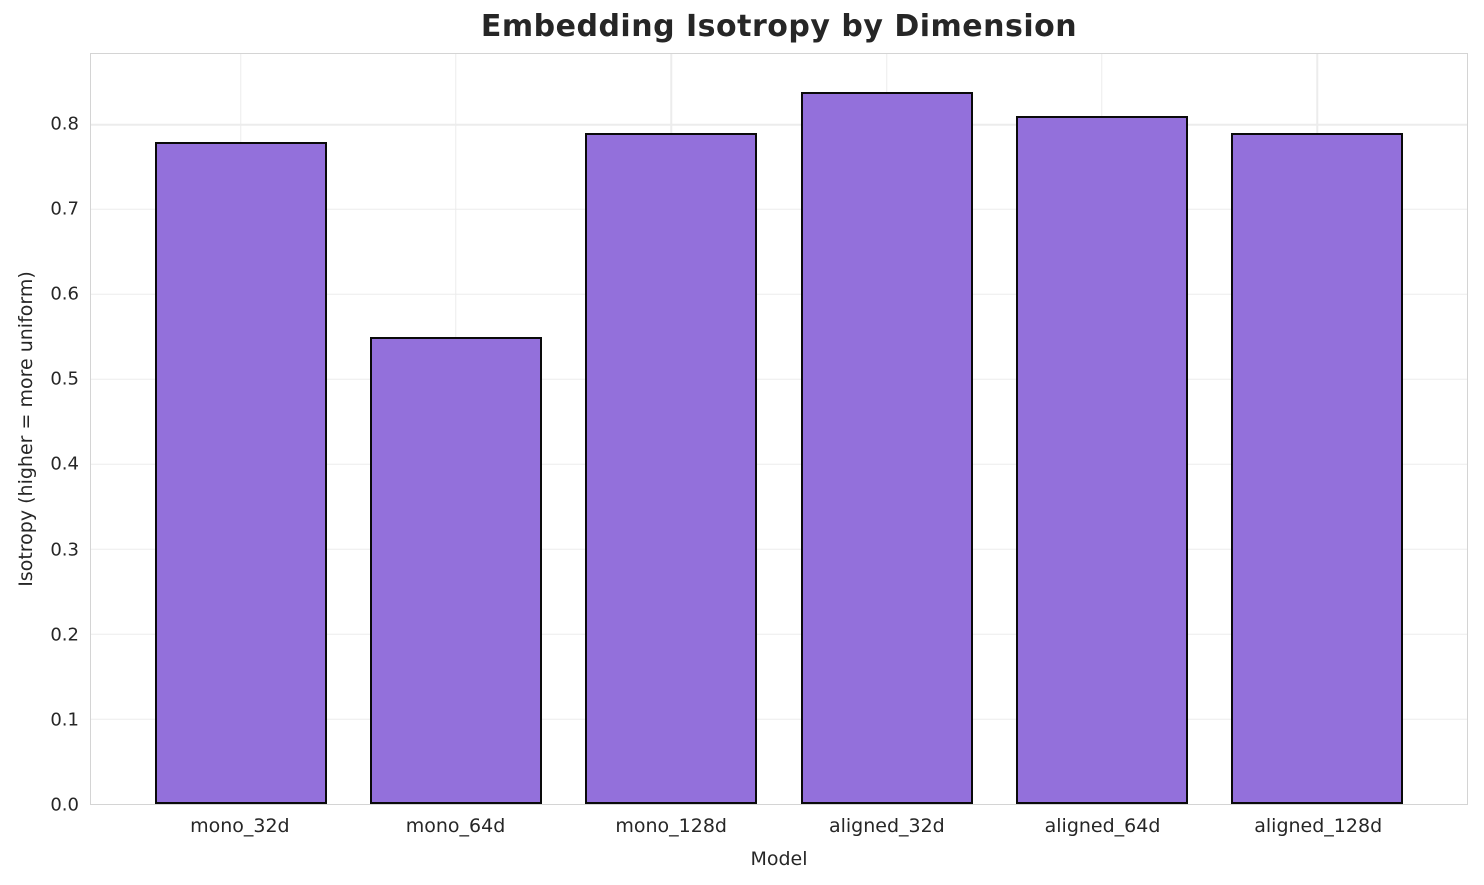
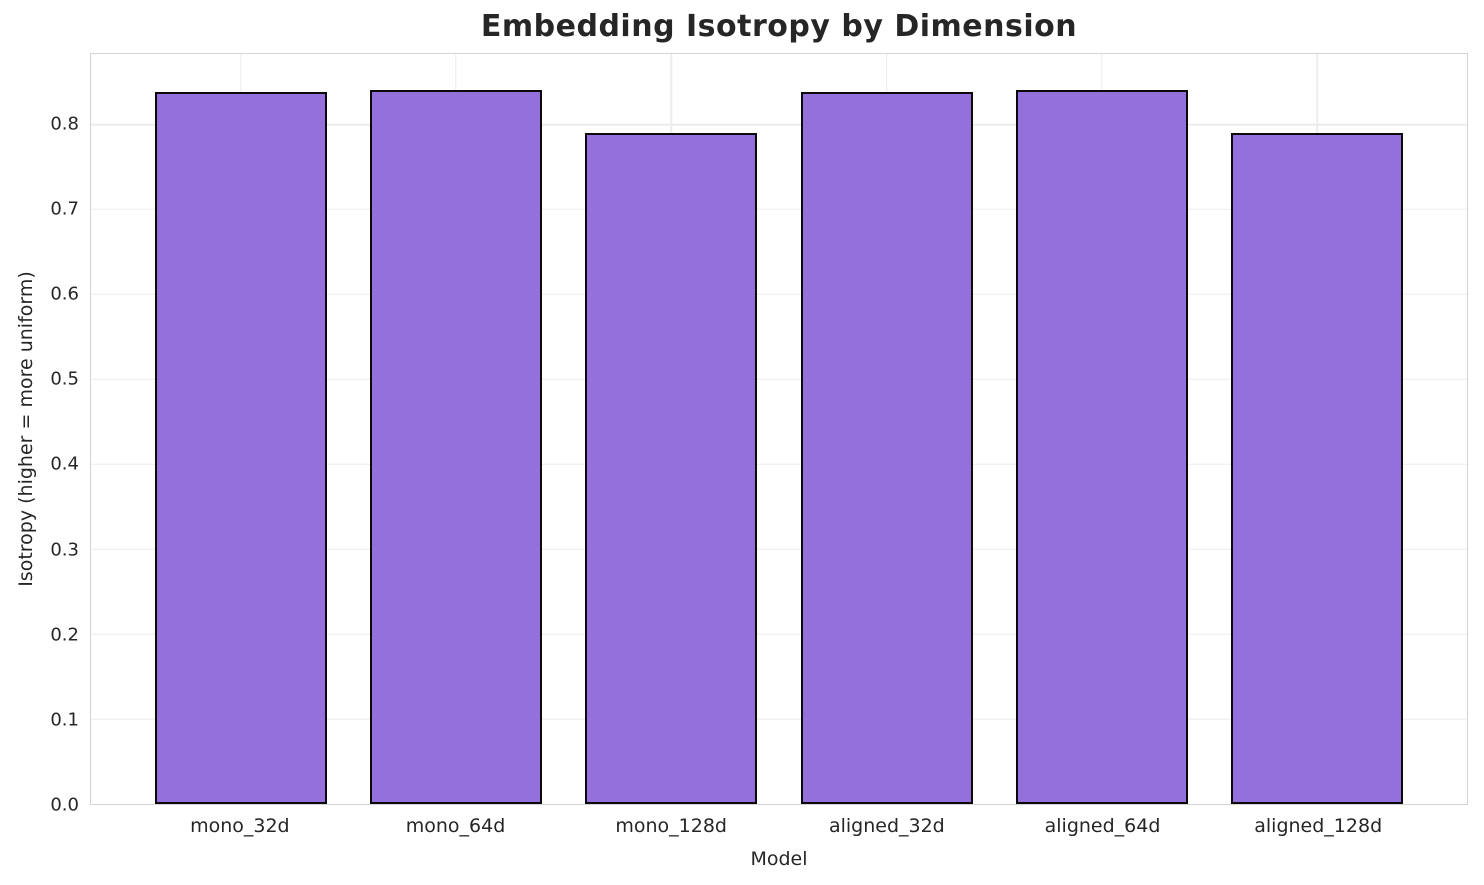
mono_32d: 0.78 -> 0.84
mono_64d: 0.55 -> 0.84
aligned_64d: 0.81 -> 0.84
